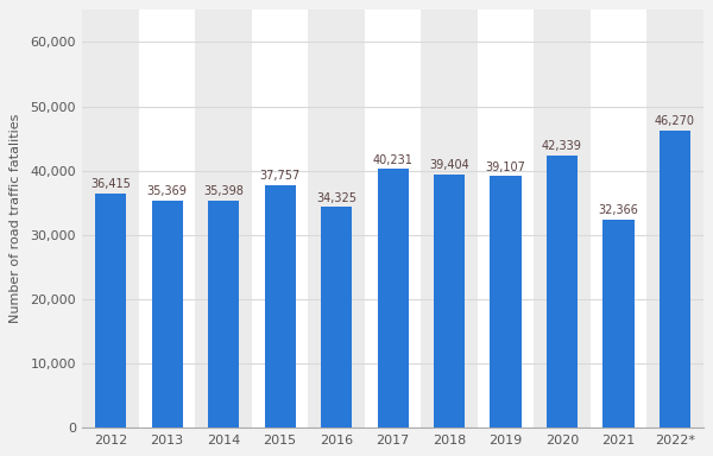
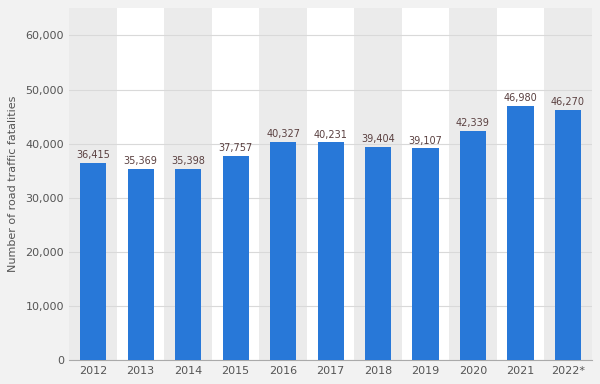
2016: 34,325 -> 40,327
2021: 32,366 -> 46,980
